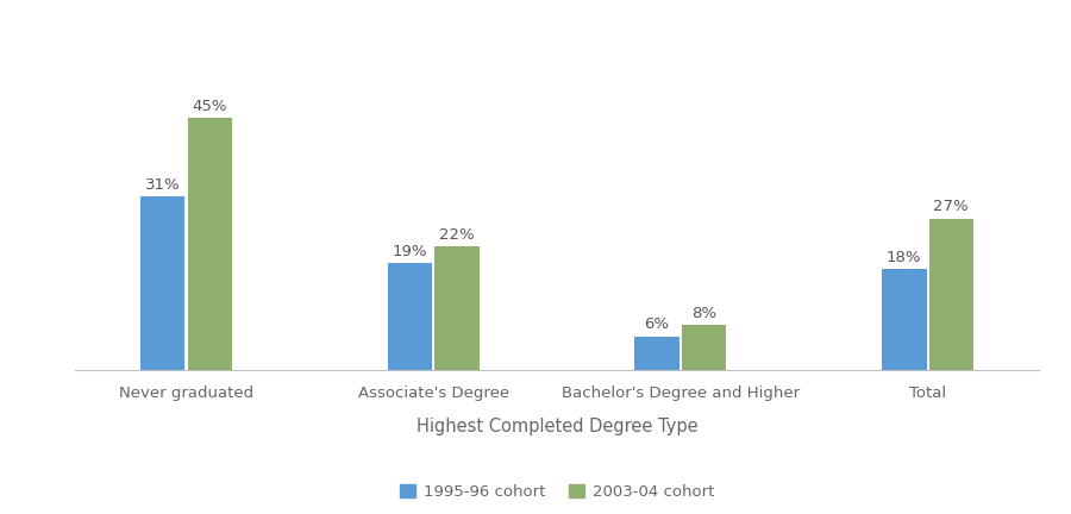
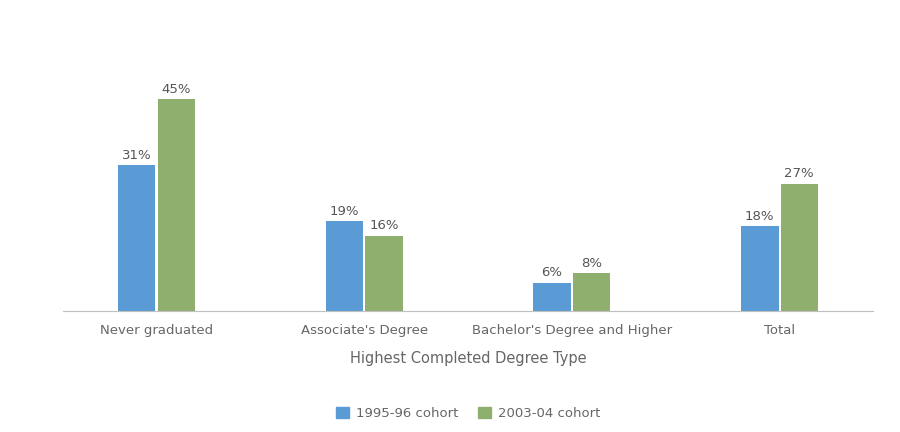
2003-04 cohort/Associate's Degree: 22% -> 16%
